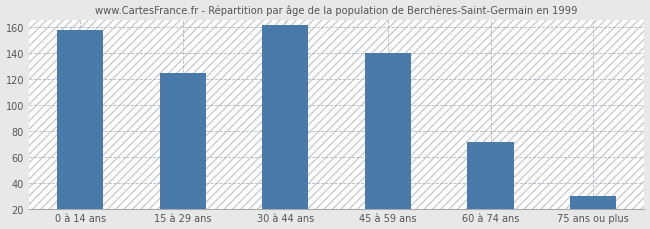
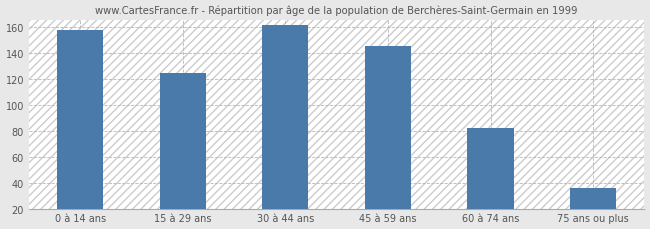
45 à 59 ans: 140 -> 145
60 à 74 ans: 71 -> 82
75 ans ou plus: 30 -> 36
